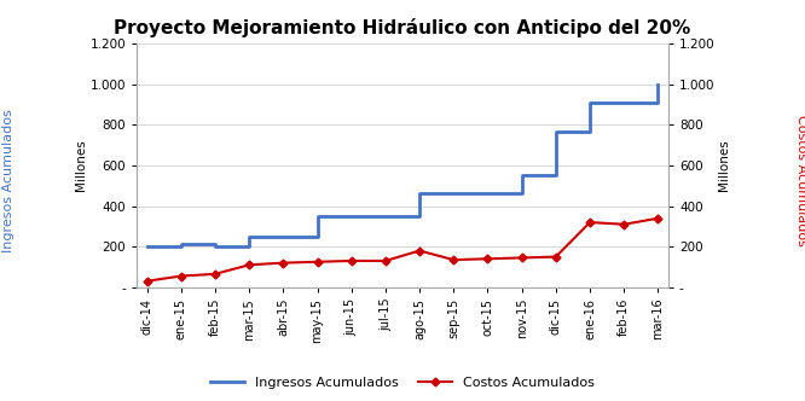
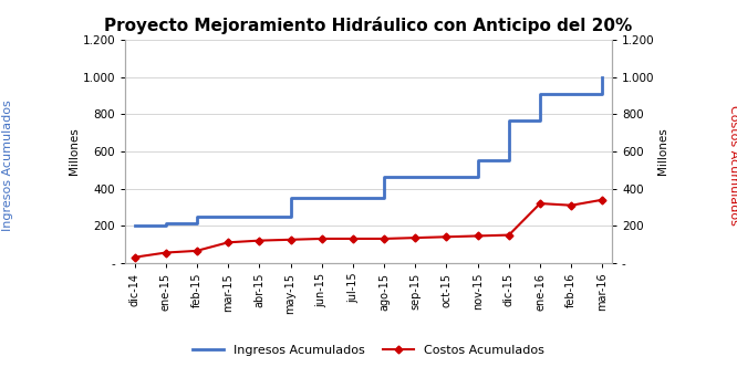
Ingresos Acumulados/feb-15: 200 -> 250
Costos Acumulados/ago-15: 180 -> 130
